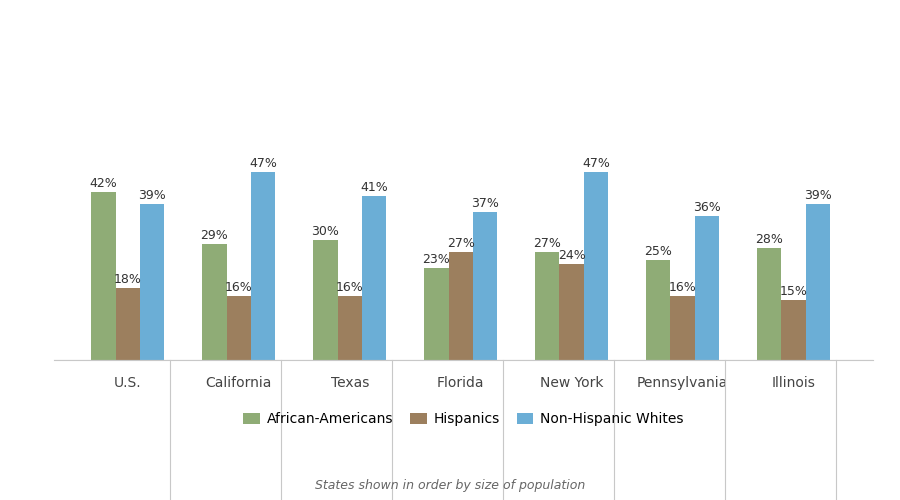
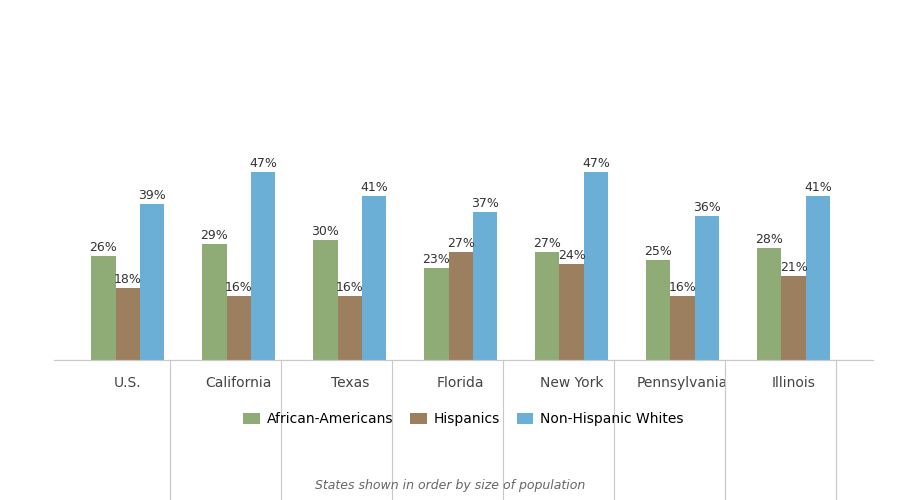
African-Americans/U.S.: 42% -> 26%
Hispanics/Illinois: 15% -> 21%
Non-Hispanic Whites/Illinois: 39% -> 41%
